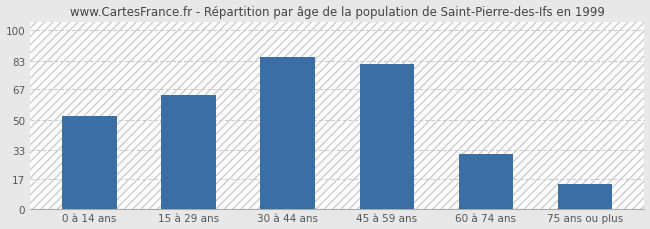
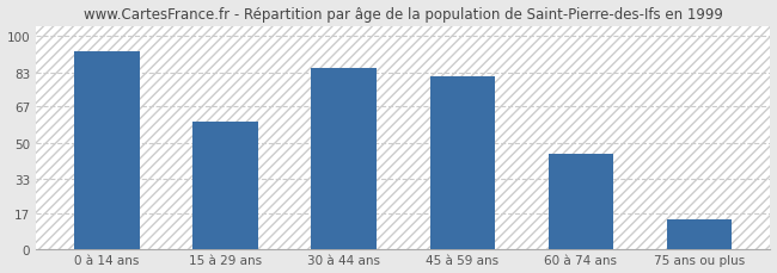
0 à 14 ans: 52 -> 93
15 à 29 ans: 64 -> 60
60 à 74 ans: 31 -> 45
